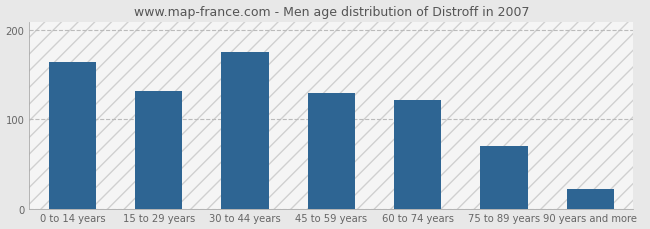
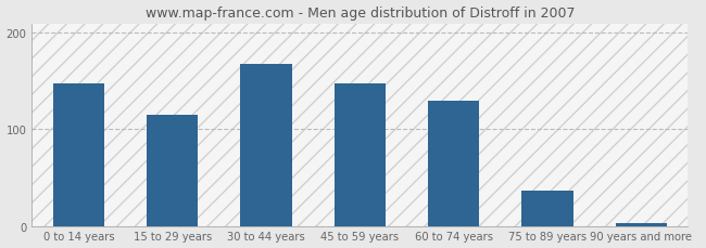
0 to 14 years: 164 -> 148
15 to 29 years: 132 -> 115
30 to 44 years: 176 -> 168
45 to 59 years: 130 -> 148
60 to 74 years: 122 -> 130
75 to 89 years: 70 -> 37
90 years and more: 22 -> 3
